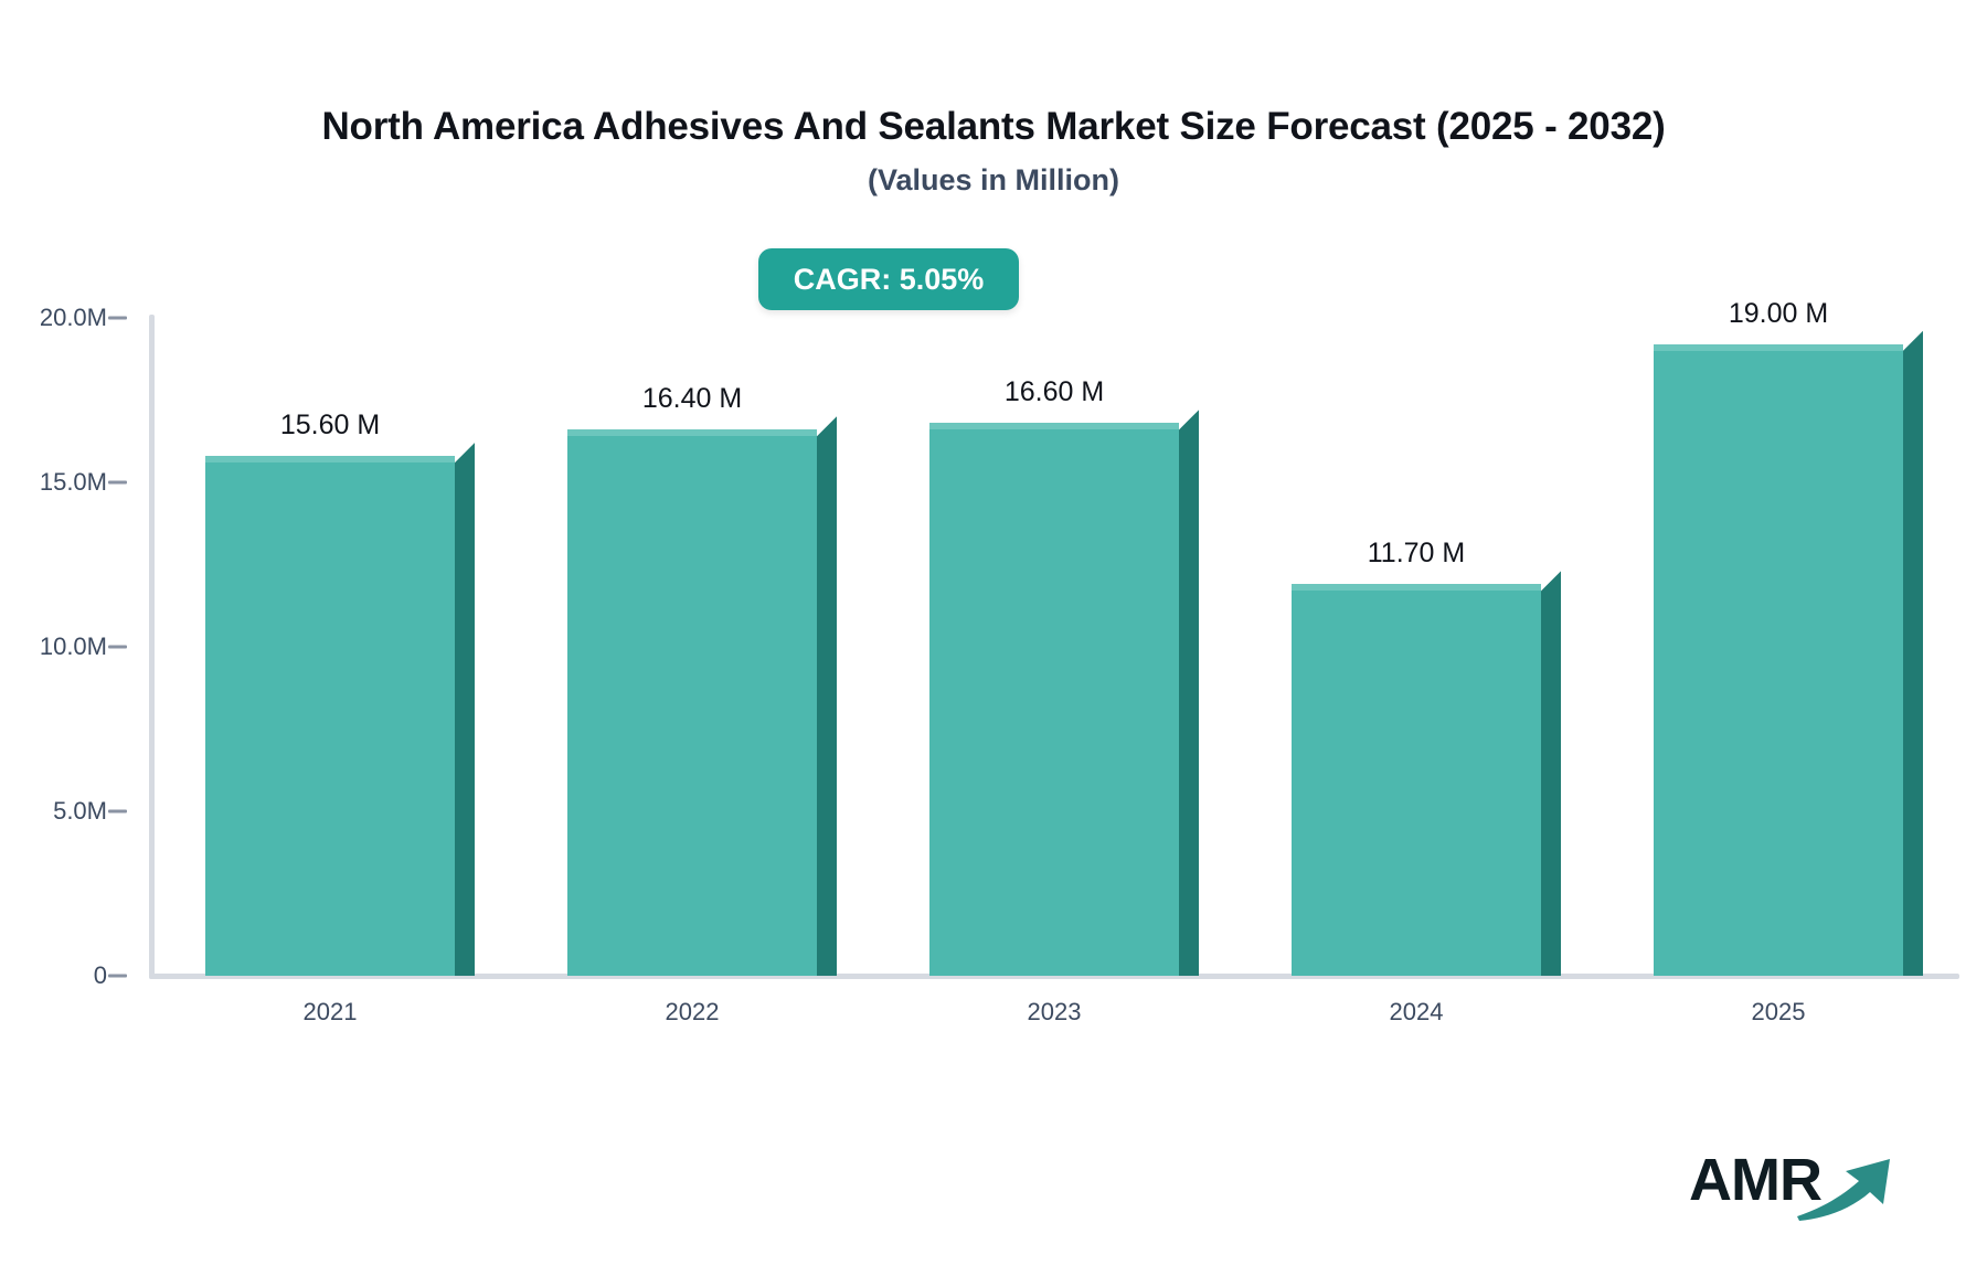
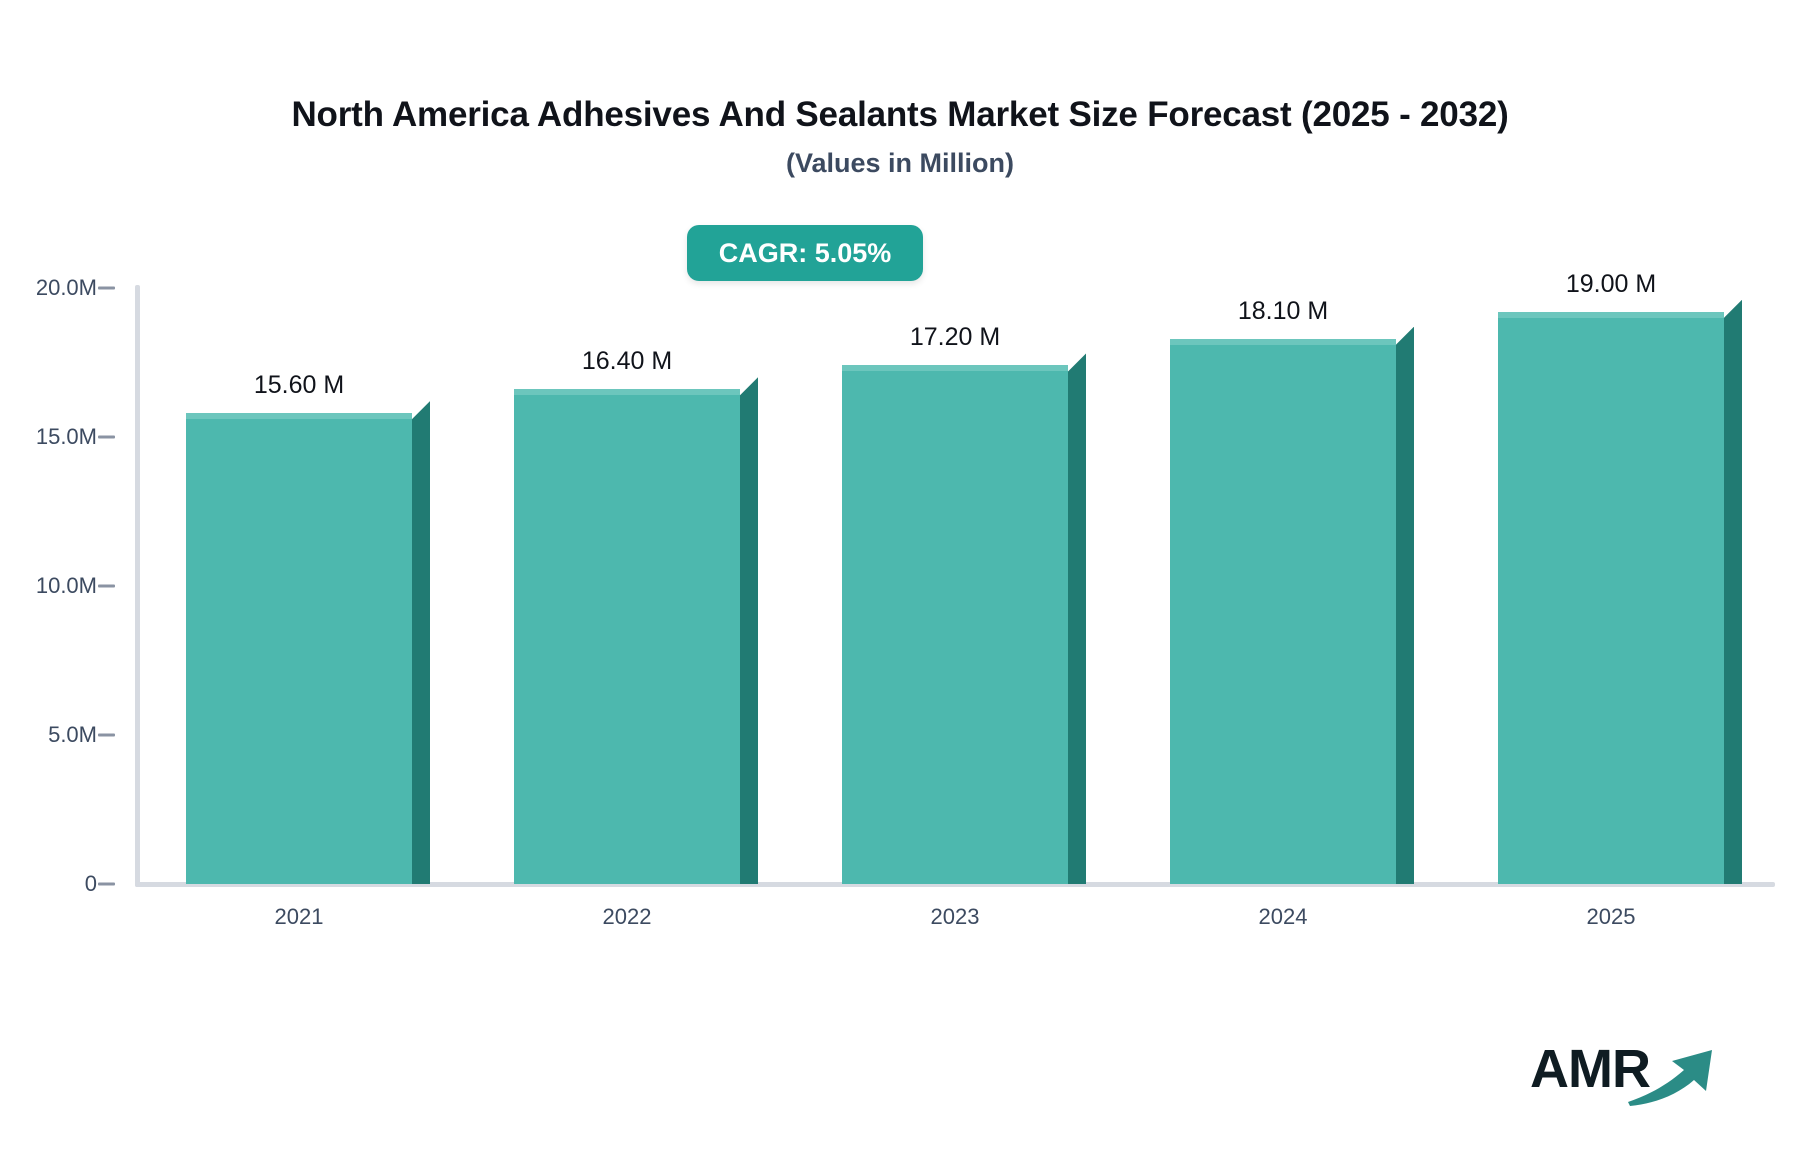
2023: 16.60 -> 17.20
2024: 11.70 -> 18.10
